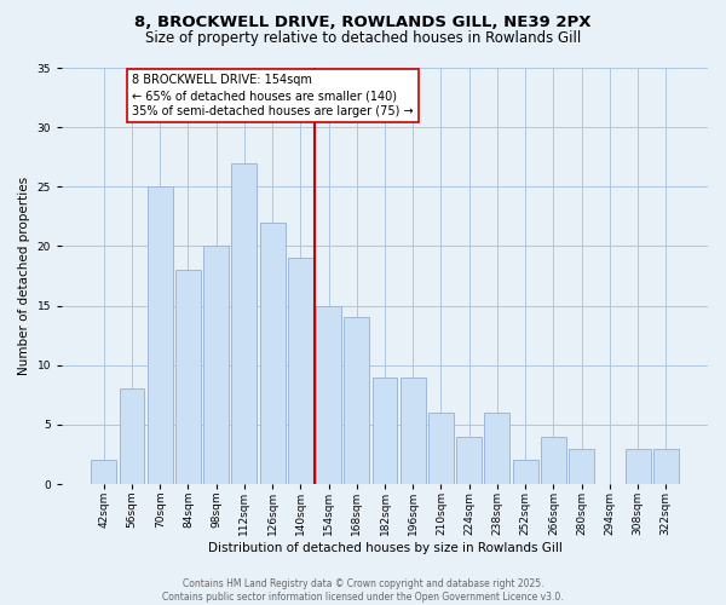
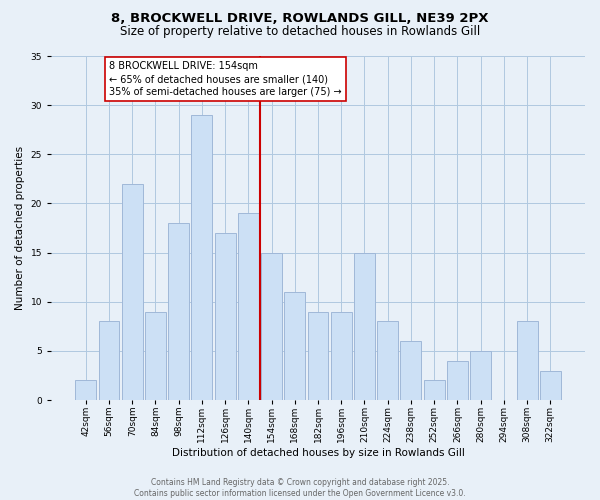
70sqm: 25 -> 22
84sqm: 18 -> 9
98sqm: 20 -> 18
112sqm: 27 -> 29
126sqm: 22 -> 17
168sqm: 14 -> 11
210sqm: 6 -> 15
224sqm: 4 -> 8
280sqm: 3 -> 5
308sqm: 3 -> 8
